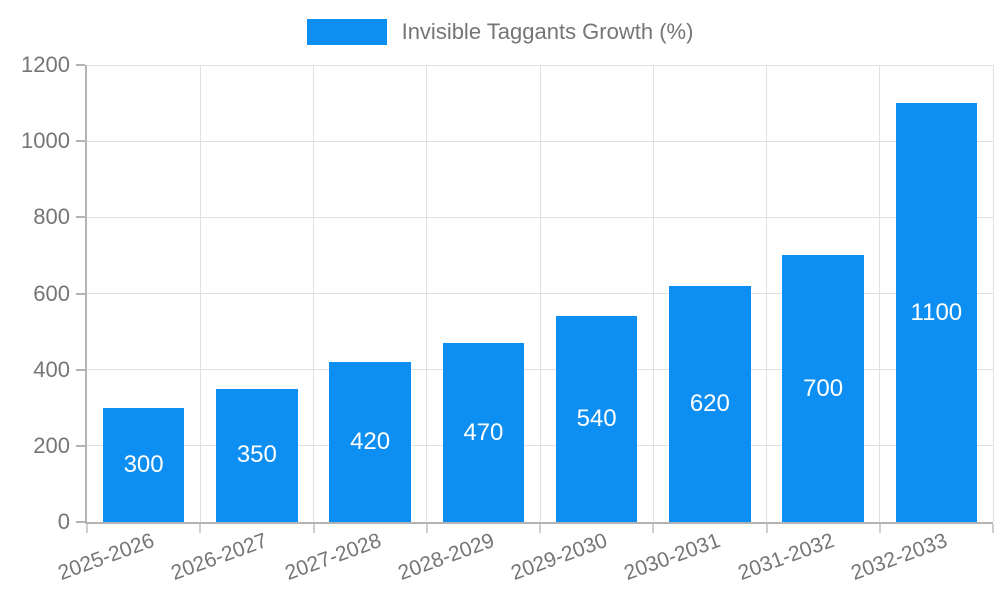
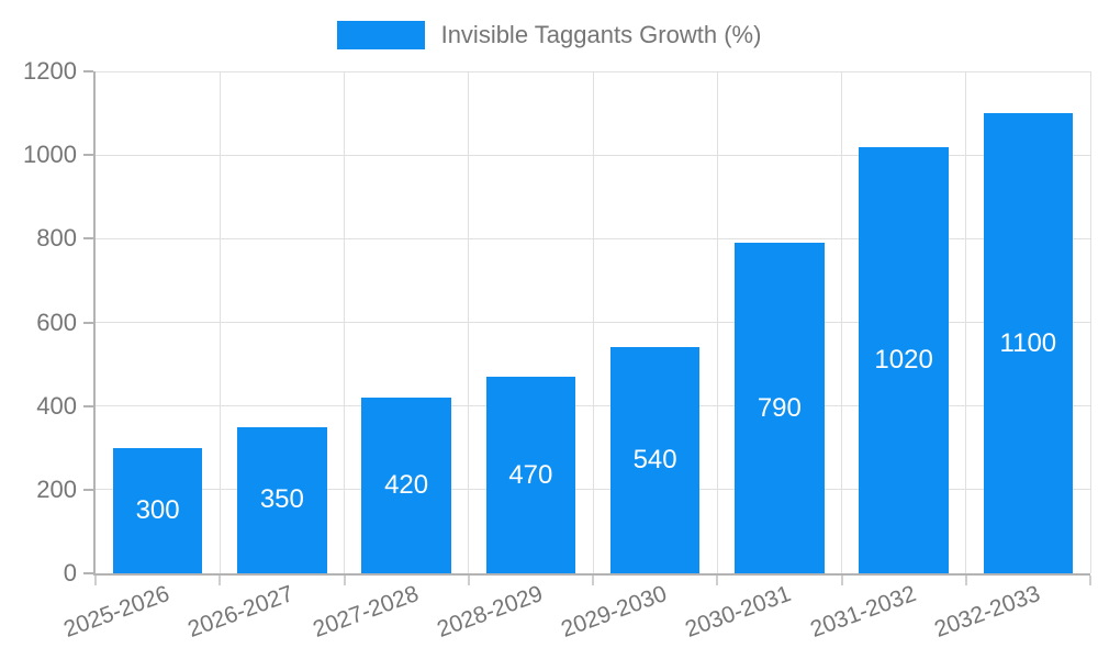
2030-2031: 620 -> 790
2031-2032: 700 -> 1020
